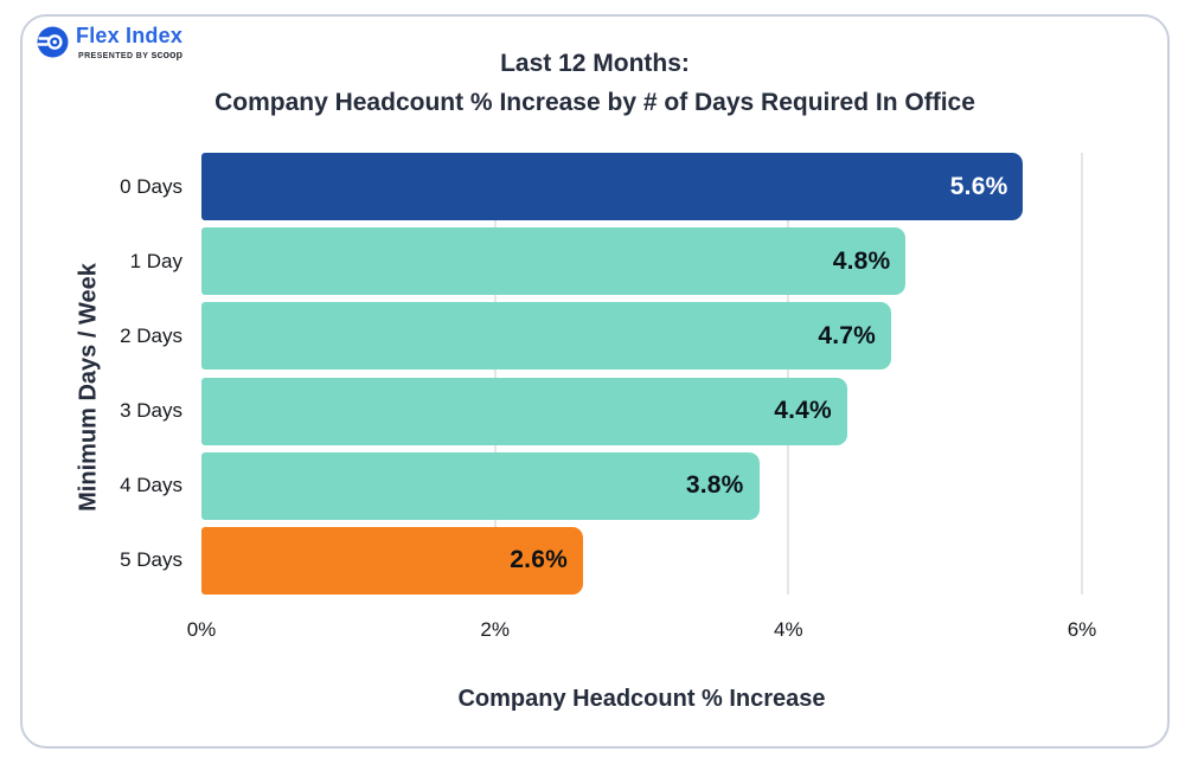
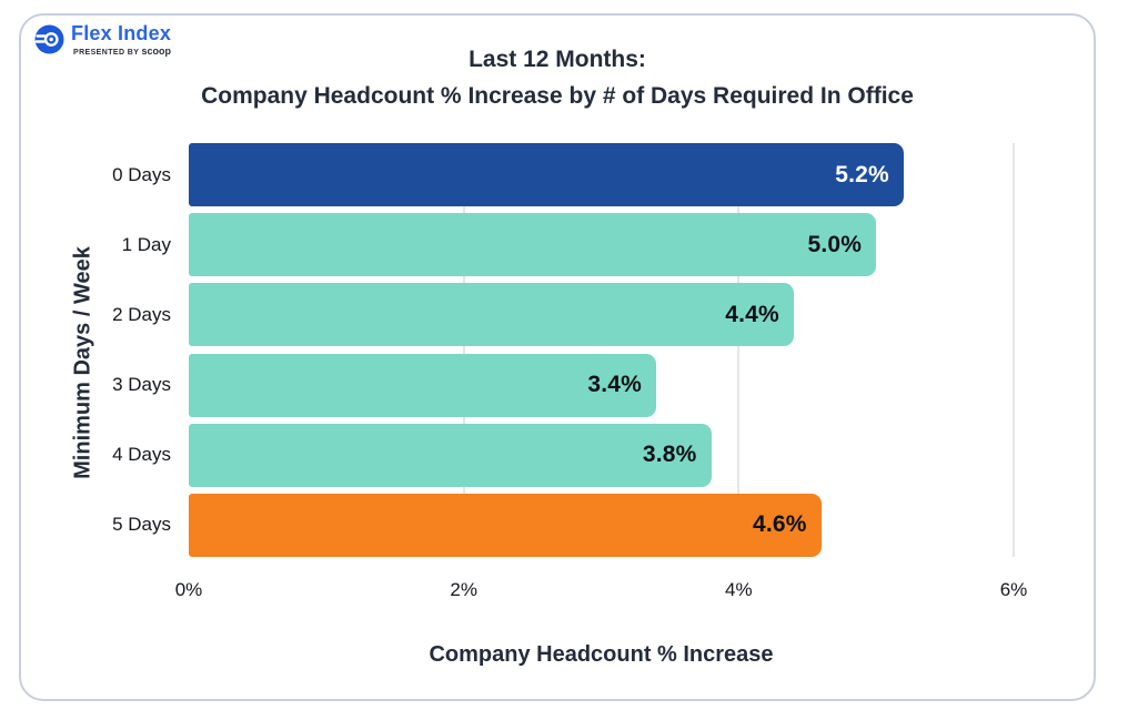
0 Days: 5.6% -> 5.2%
1 Day: 4.8% -> 5.0%
2 Days: 4.7% -> 4.4%
3 Days: 4.4% -> 3.4%
5 Days: 2.6% -> 4.6%
